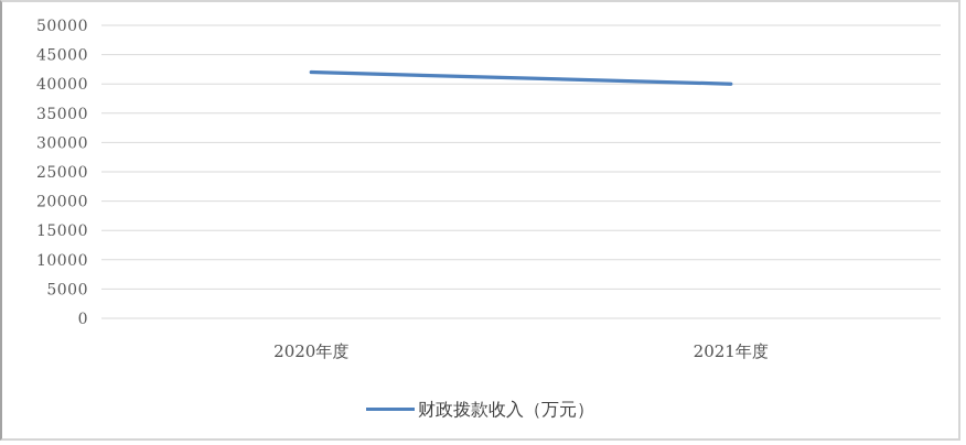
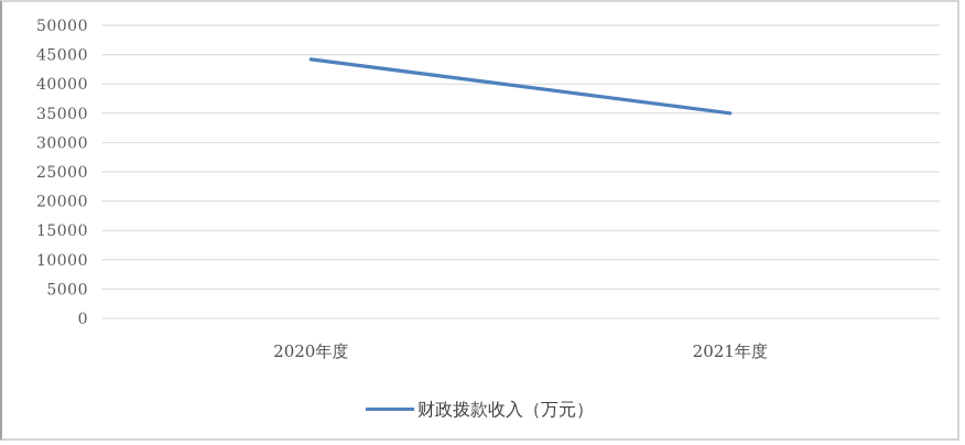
2020年度: 42000 -> 44000
2021年度: 40000 -> 35000
